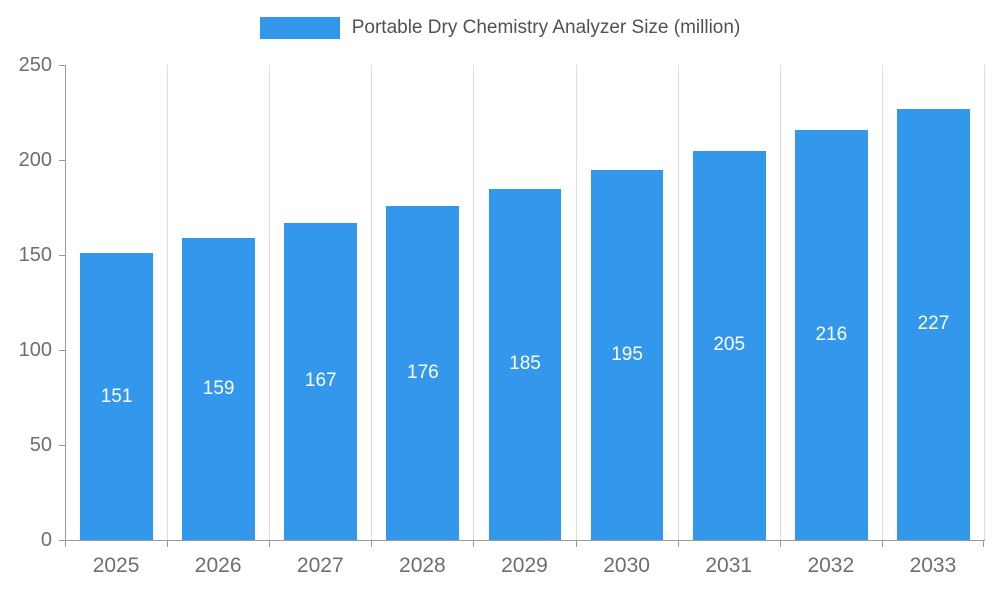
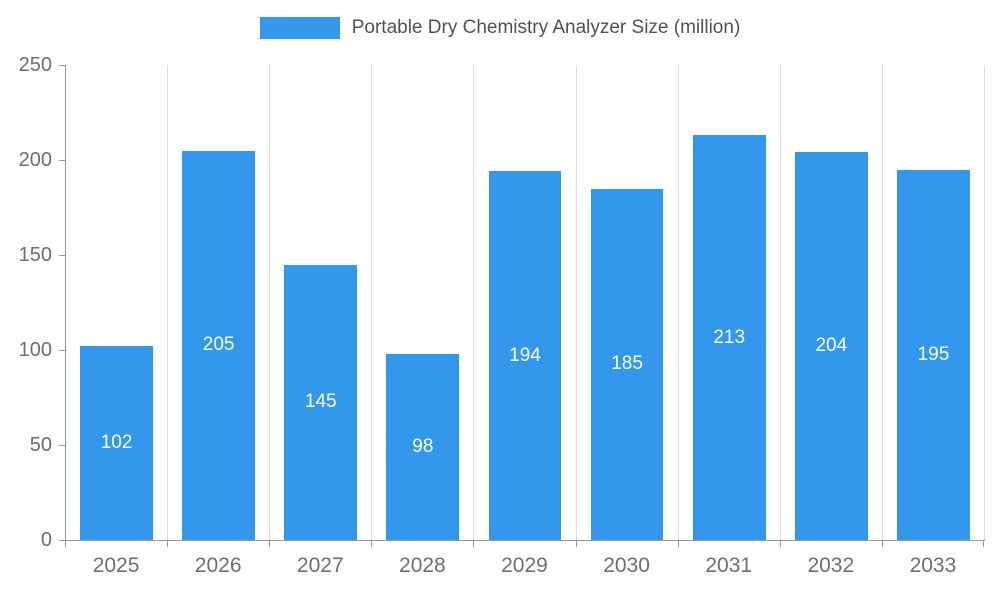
2025: 151 -> 102
2026: 159 -> 205
2027: 167 -> 145
2028: 176 -> 98
2029: 185 -> 194
2030: 195 -> 185
2031: 205 -> 213
2032: 216 -> 204
2033: 227 -> 195
